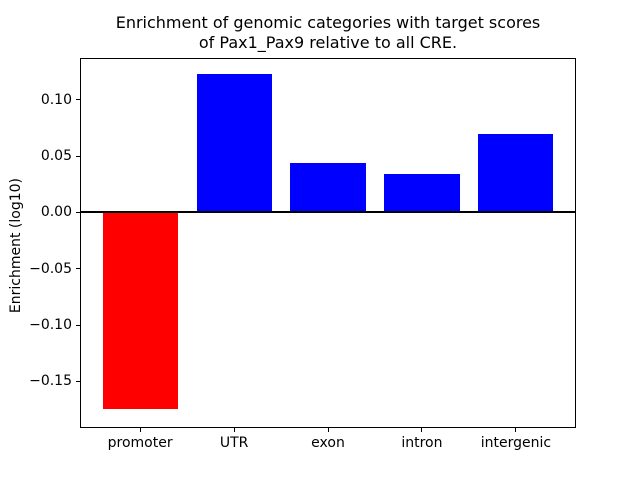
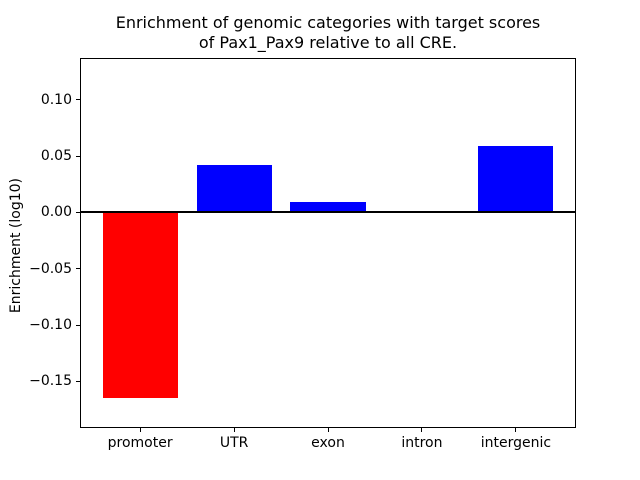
promoter: -0.175 -> -0.165
UTR: 0.123 -> 0.042
exon: 0.044 -> 0.009
intron: 0.034 -> 0.001
intergenic: 0.070 -> 0.059
